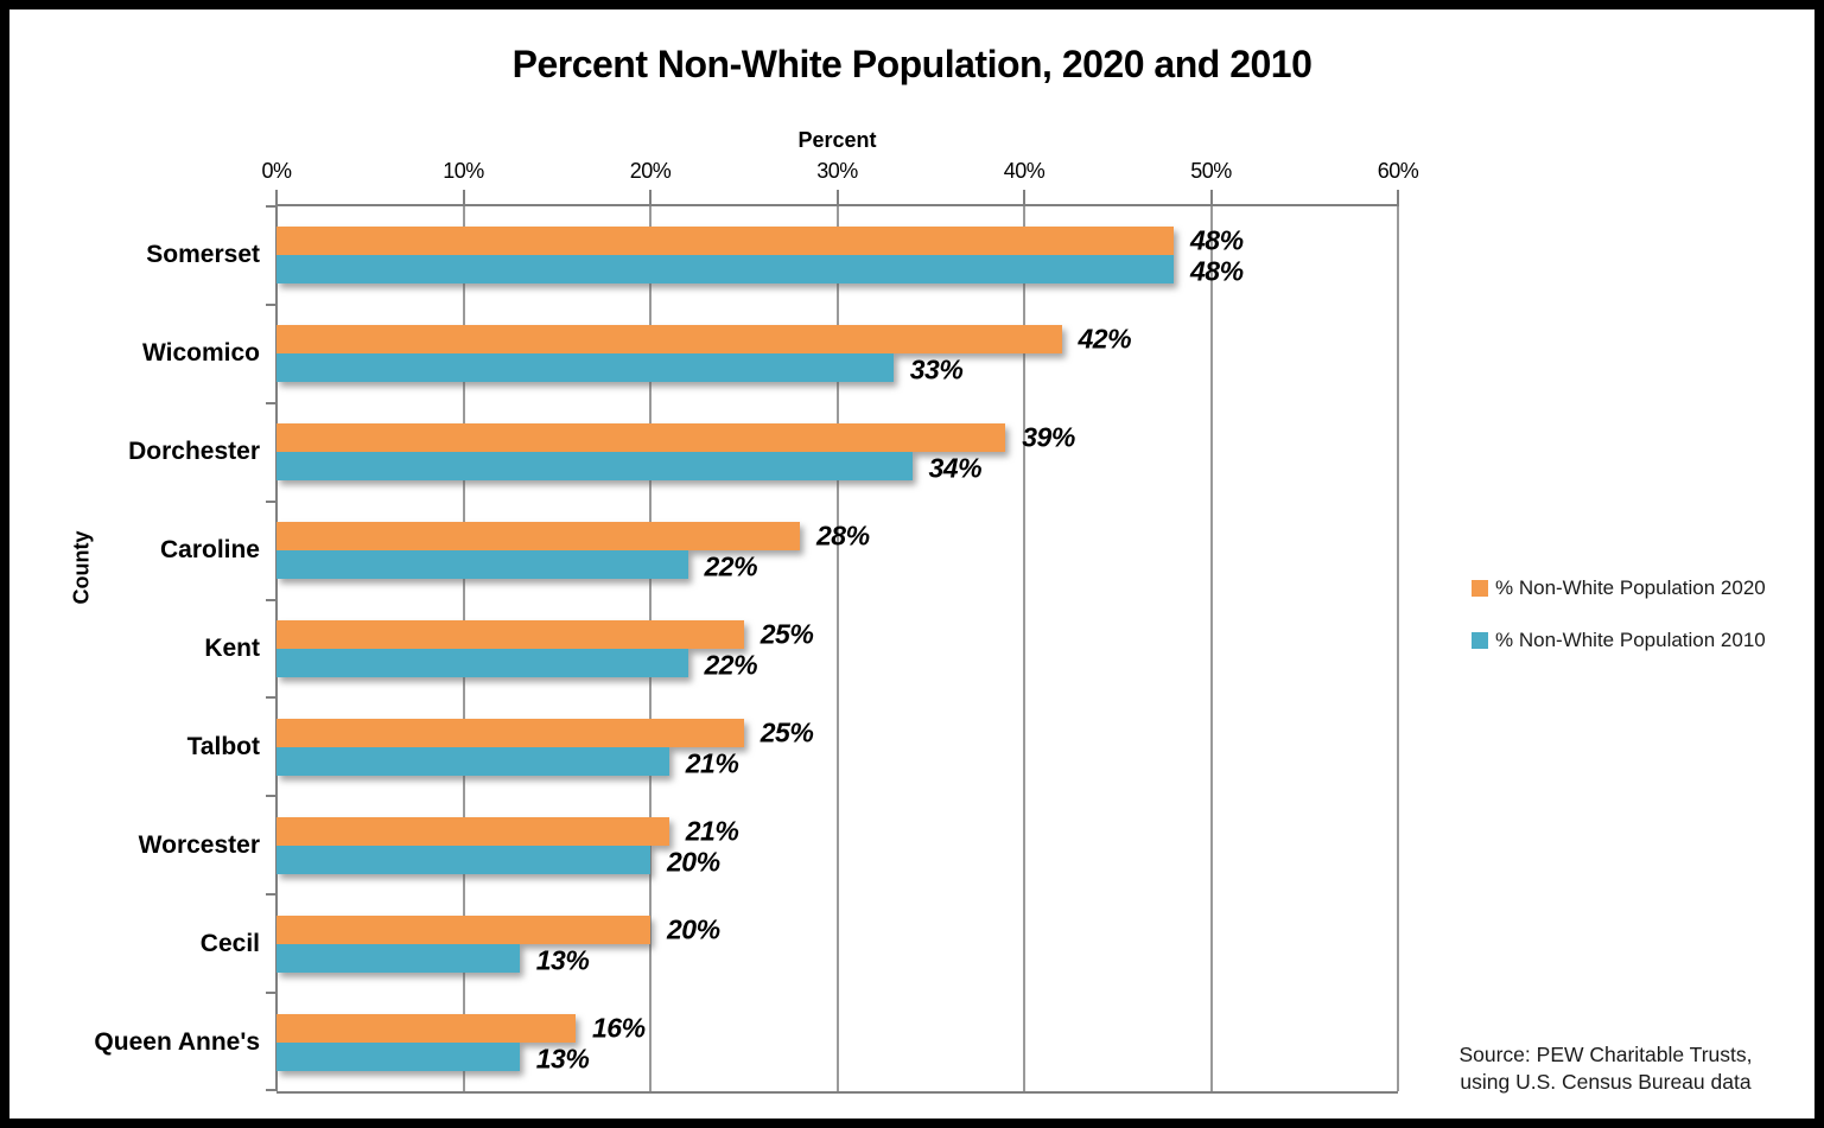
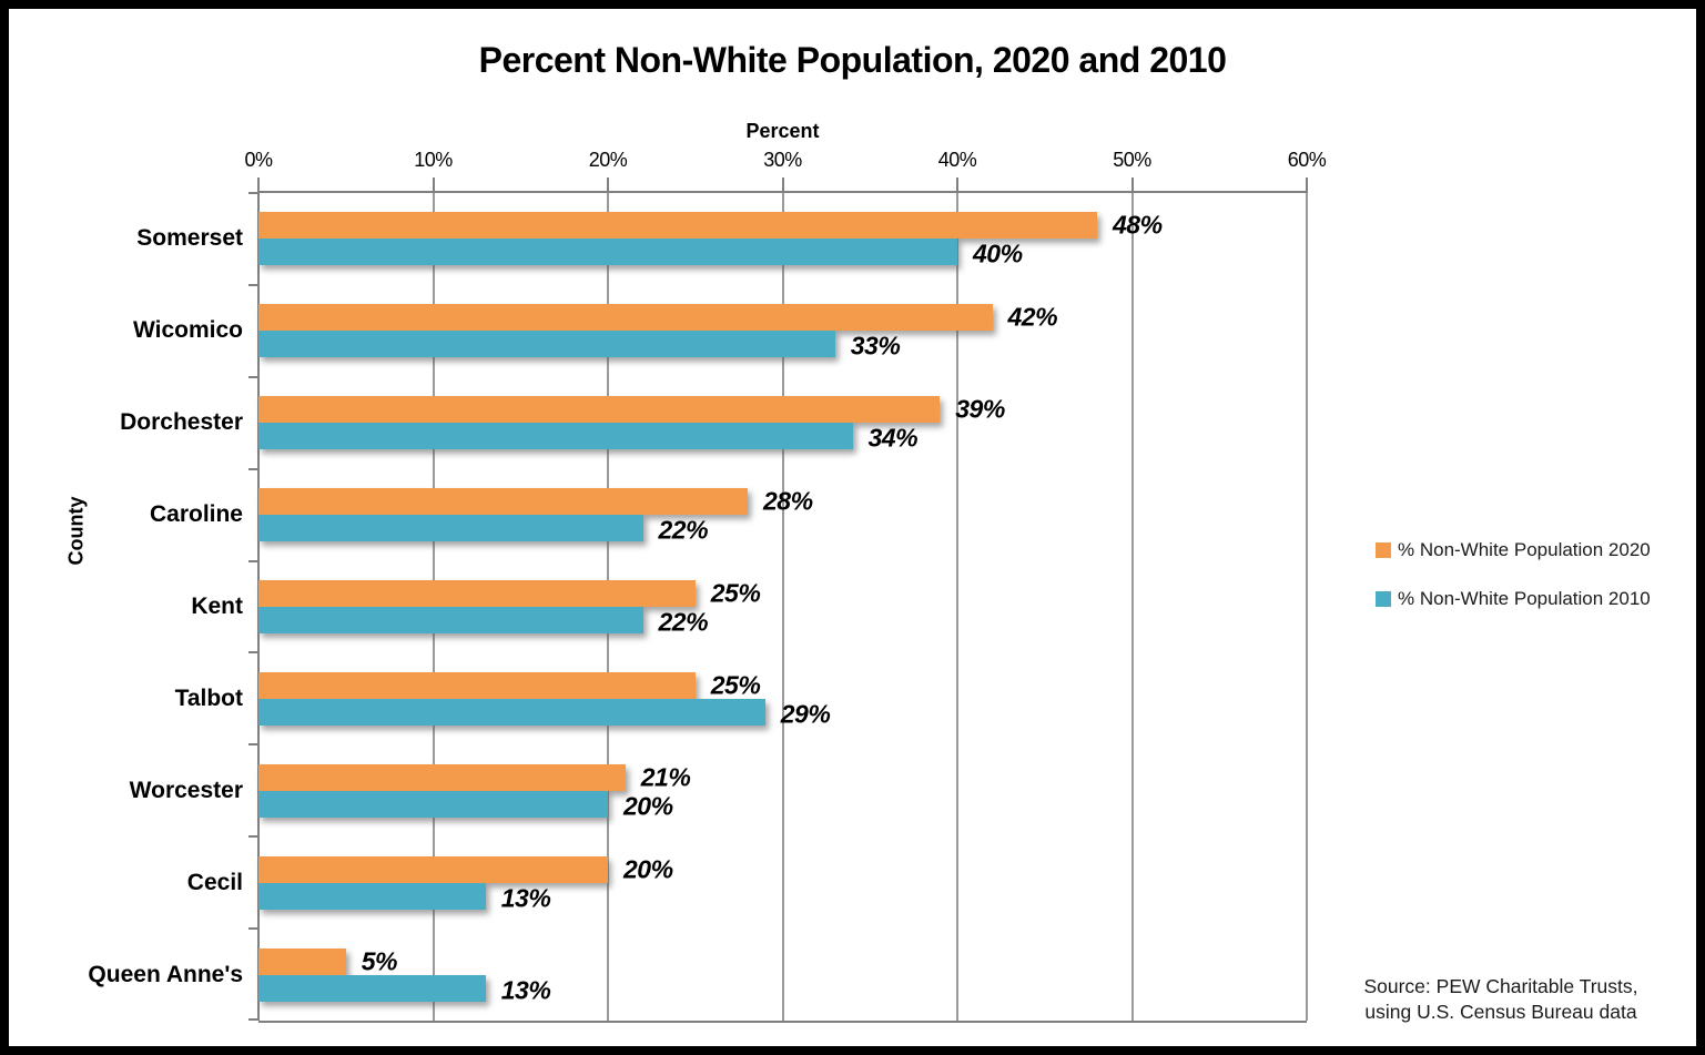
% Non-White Population 2010/Somerset: 48% -> 40%
% Non-White Population 2010/Talbot: 21% -> 29%
% Non-White Population 2020/Queen Anne's: 16% -> 5%
